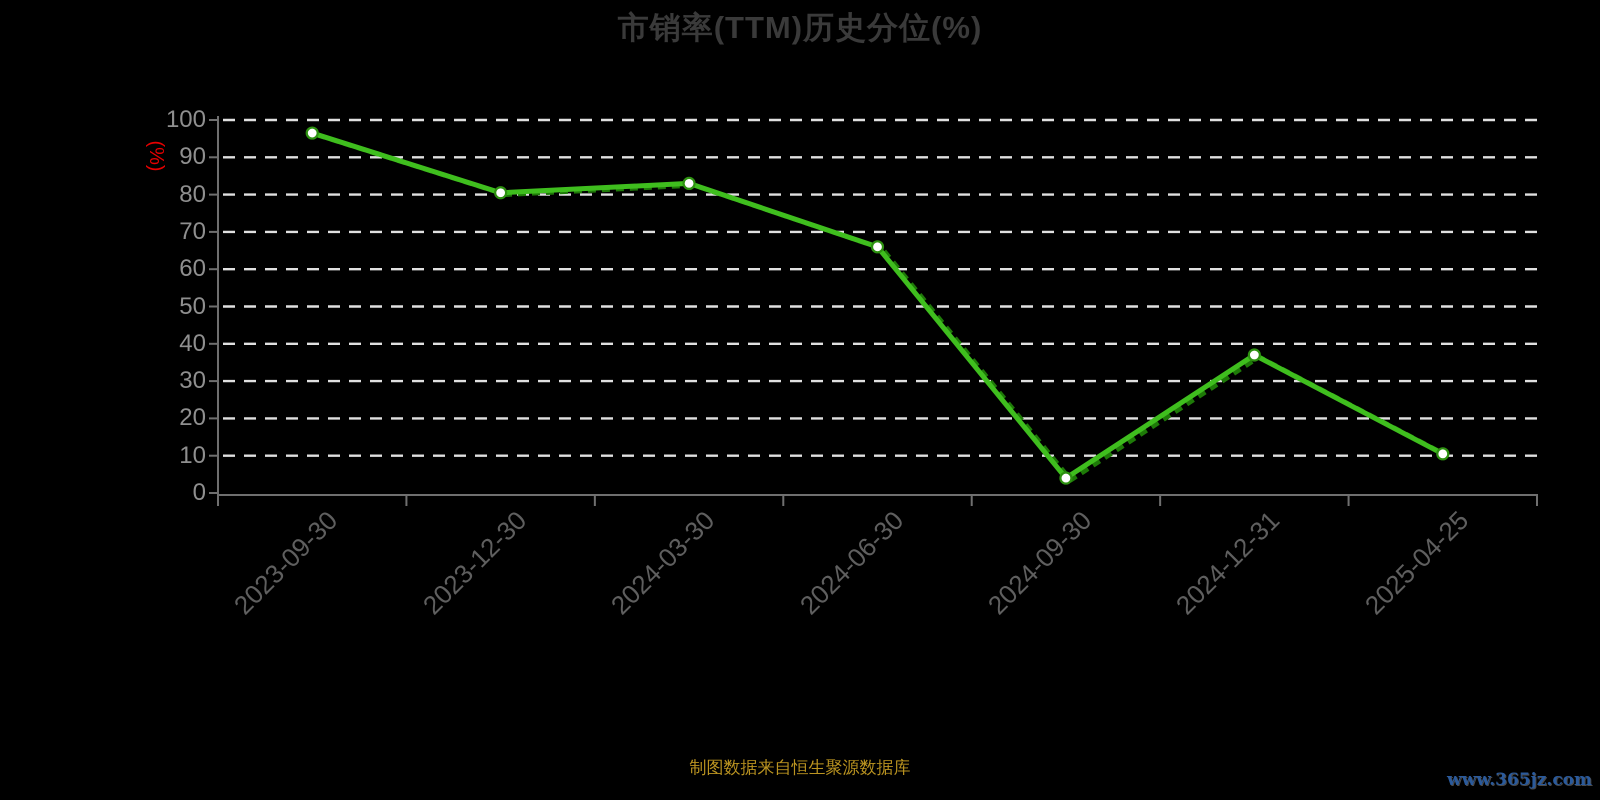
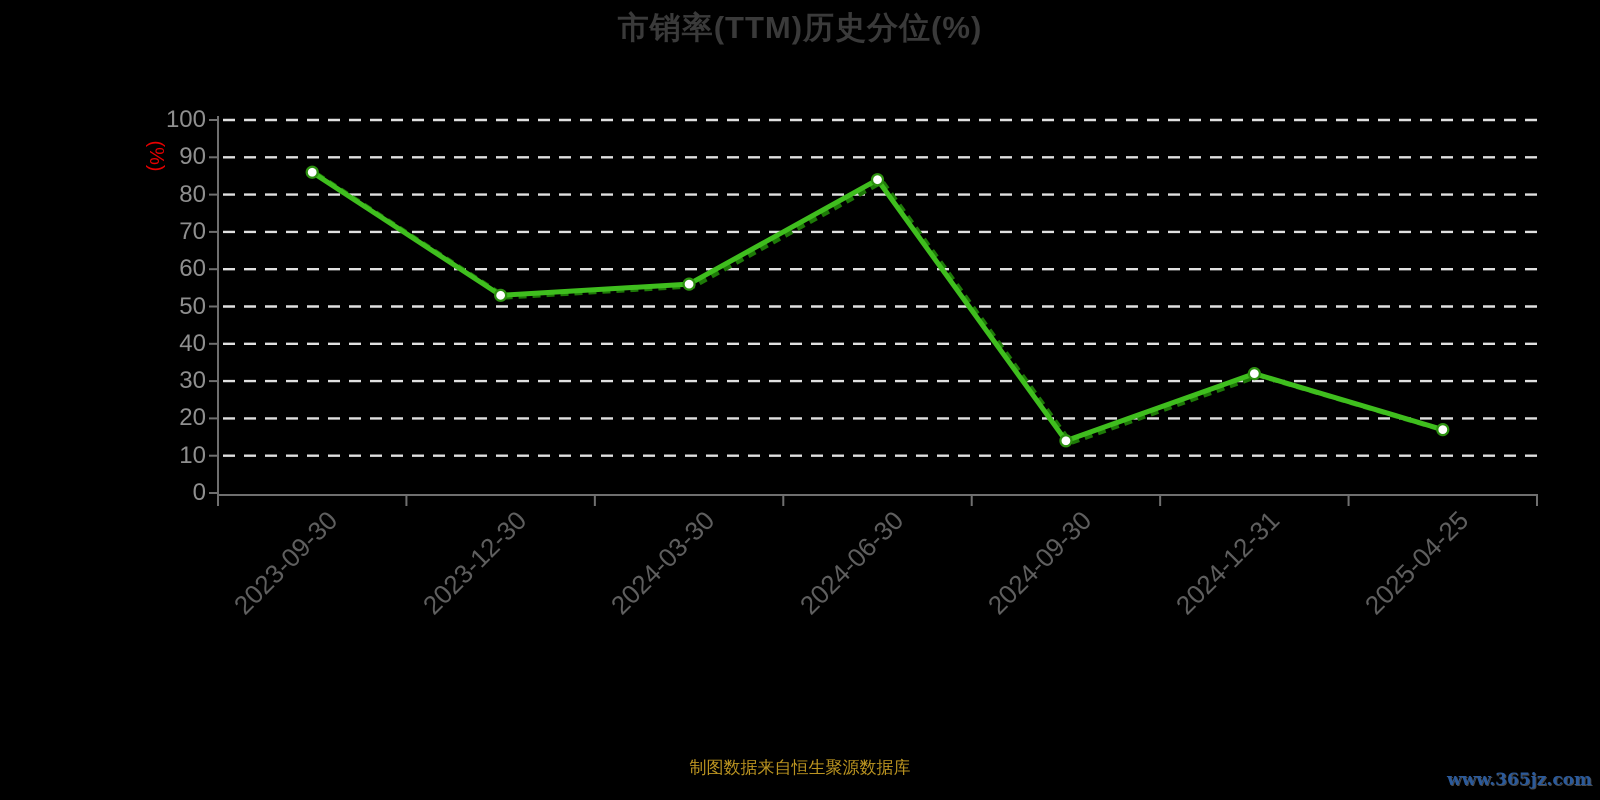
2023-09-30: 96 -> 86
2023-12-30: 80 -> 53
2024-03-30: 83 -> 56
2024-06-30: 66 -> 84
2024-09-30: 4 -> 14
2024-12-31: 37 -> 32
2025-04-25: 10 -> 17
